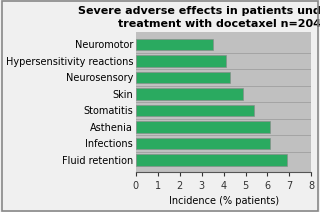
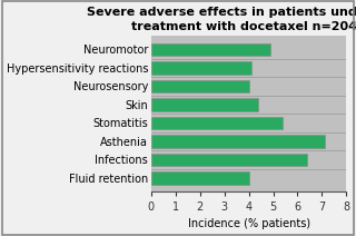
Neuromotor: 3.5 -> 4.9
Neurosensory: 4.3 -> 4.0
Skin: 4.9 -> 4.4
Asthenia: 6.1 -> 7.1
Infections: 6.1 -> 6.4
Fluid retention: 6.9 -> 4.0
